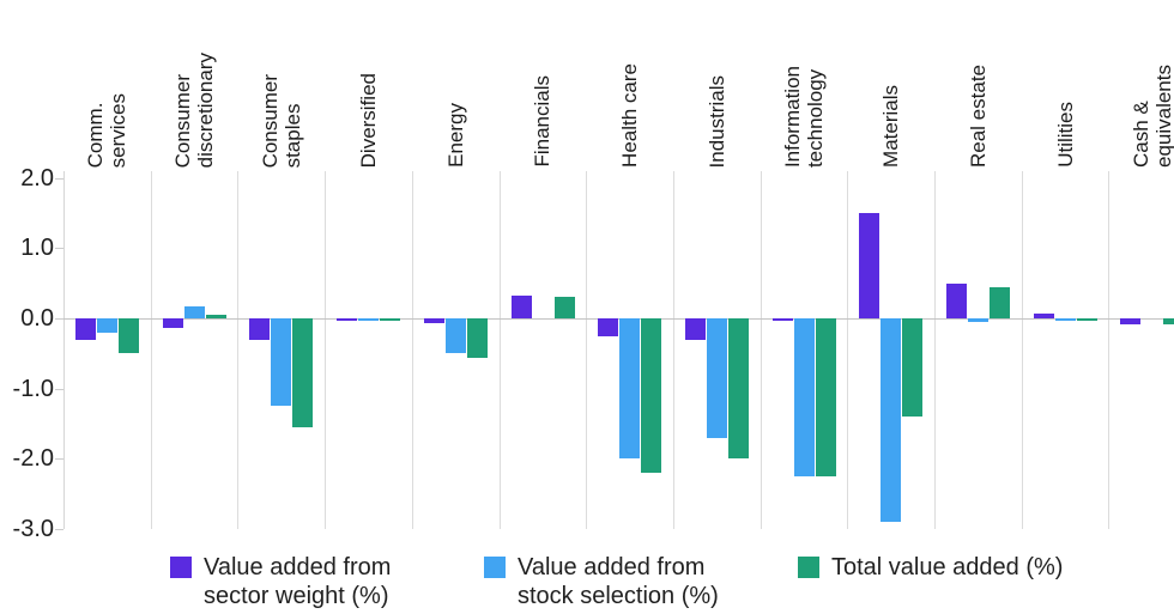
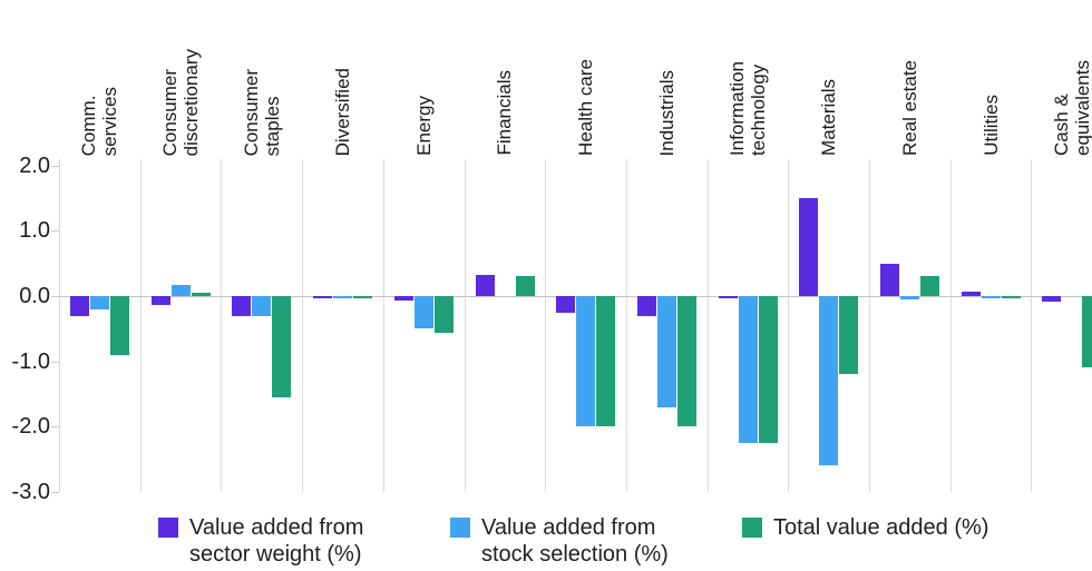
Total value added (%)/Comm. services: -0.5 -> -0.9
Value added from stock selection (%)/Consumer staples: -1.2 -> -0.3
Total value added (%)/Health care: -2.2 -> -2.0
Value added from stock selection (%)/Materials: -2.9 -> -2.6
Total value added (%)/Materials: -1.4 -> -1.2
Total value added (%)/Real estate: 0.5 -> 0.3
Total value added (%)/Cash & equivalents: -0.1 -> -1.1
